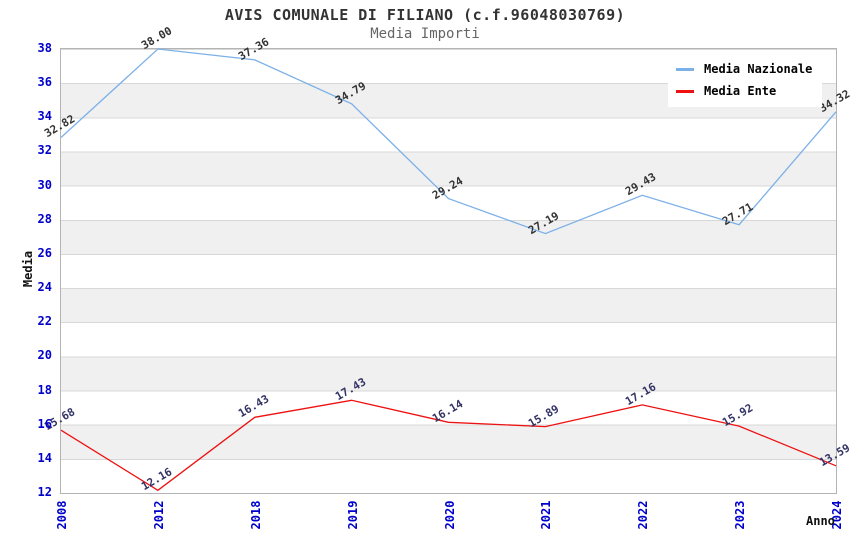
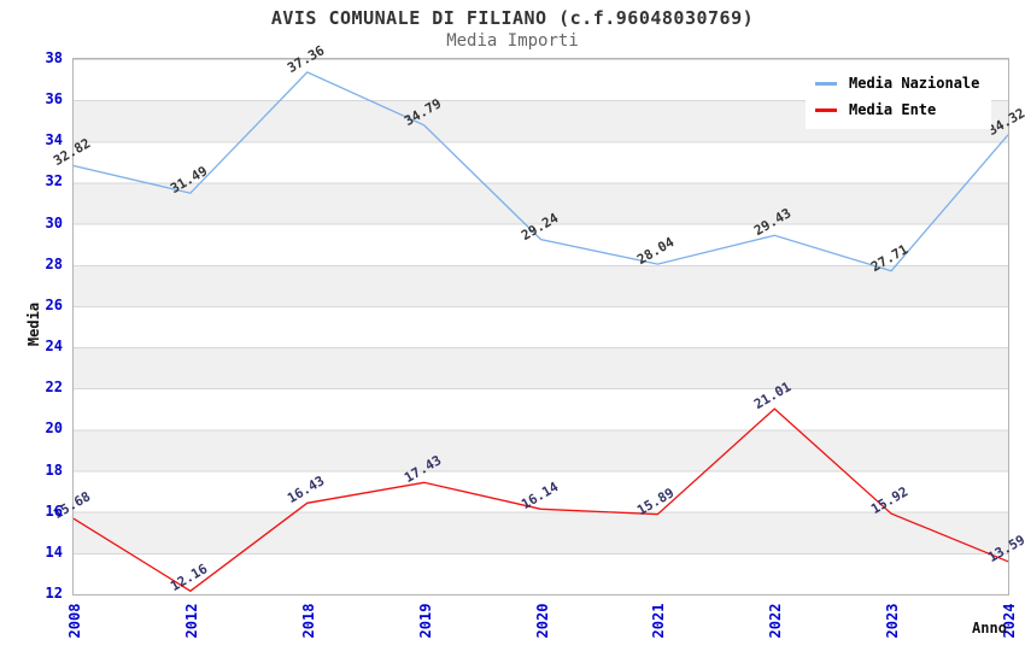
Media Nazionale/2012: 38.00 -> 31.49
Media Nazionale/2021: 27.19 -> 28.04
Media Ente/2022: 17.16 -> 21.01
